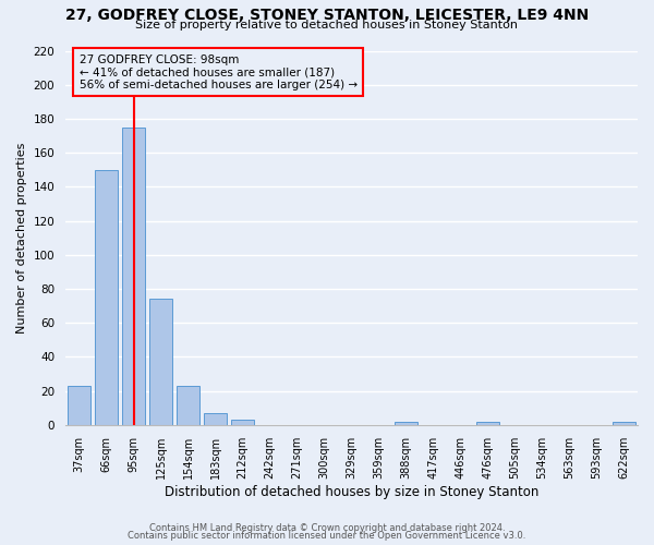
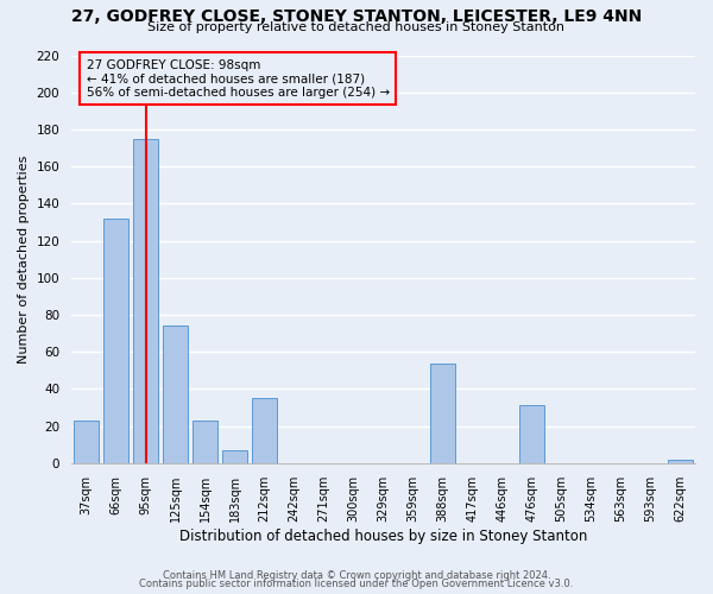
66sqm: 150 -> 132
212sqm: 3 -> 35
388sqm: 2 -> 54
476sqm: 2 -> 31
